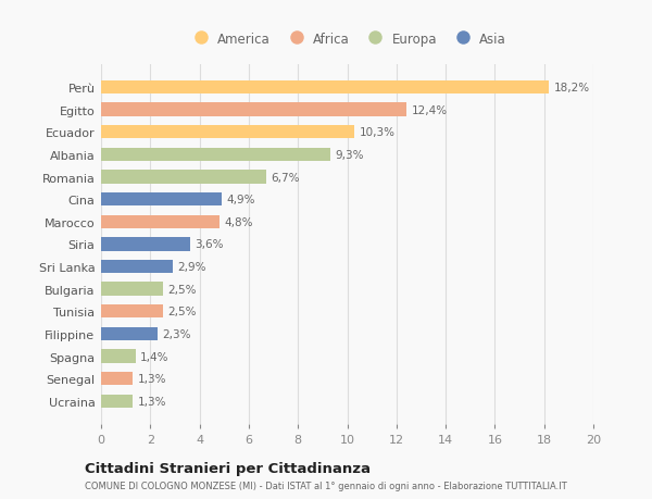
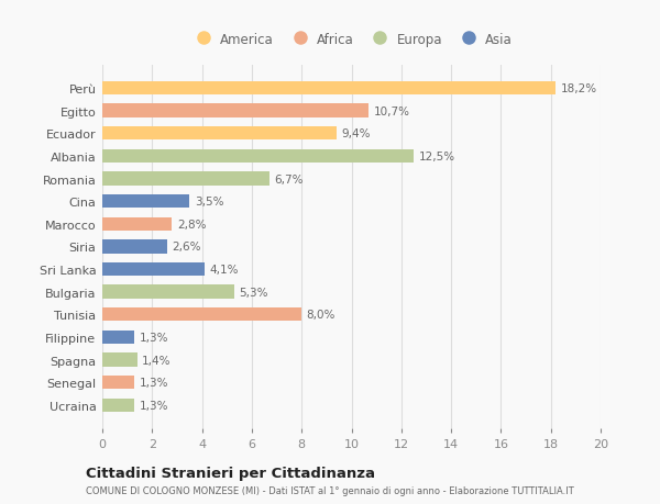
Egitto: 12,4% -> 10,7%
Ecuador: 10,3% -> 9,4%
Albania: 9,3% -> 12,5%
Cina: 4,9% -> 3,5%
Marocco: 4,8% -> 2,8%
Siria: 3,6% -> 2,6%
Sri Lanka: 2,9% -> 4,1%
Bulgaria: 2,5% -> 5,3%
Tunisia: 2,5% -> 8,0%
Filippine: 2,3% -> 1,3%
